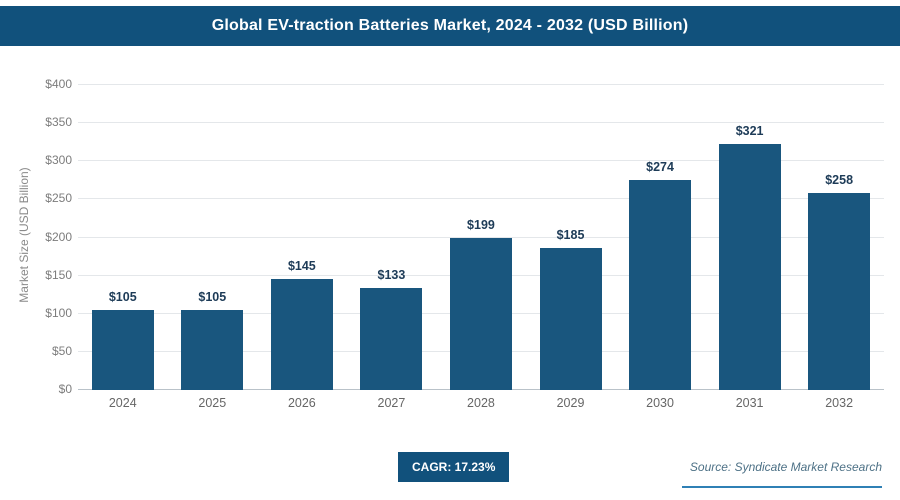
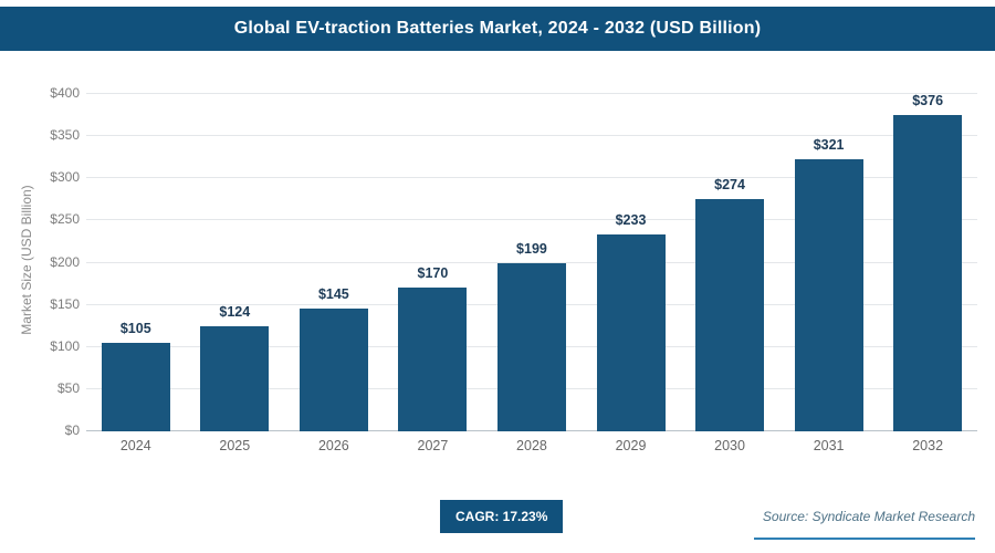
2025: $105 -> $124
2027: $133 -> $170
2029: $185 -> $233
2032: $258 -> $376
